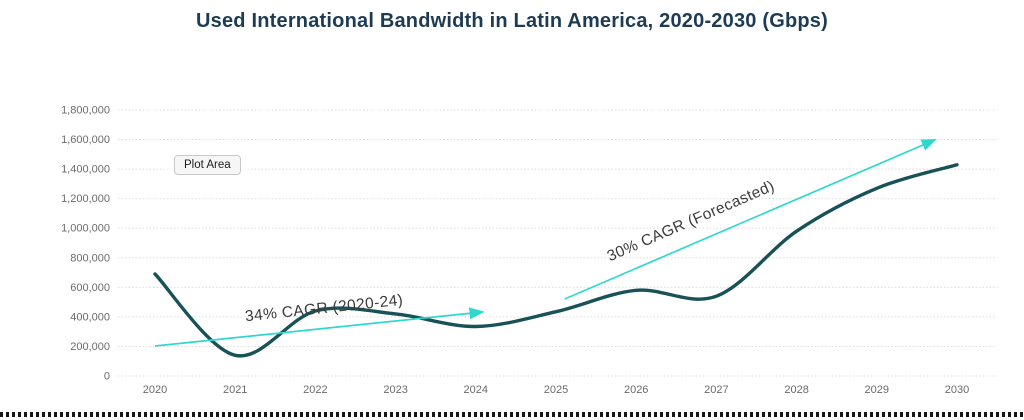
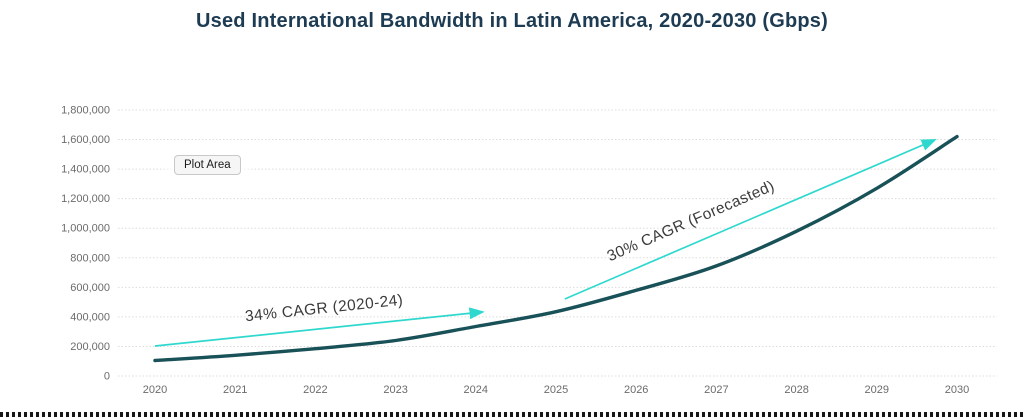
2020: 690000 -> 100000
2022: 440000 -> 180000
2023: 420000 -> 240000
2027: 540000 -> 740000
2030: 1430000 -> 1620000
